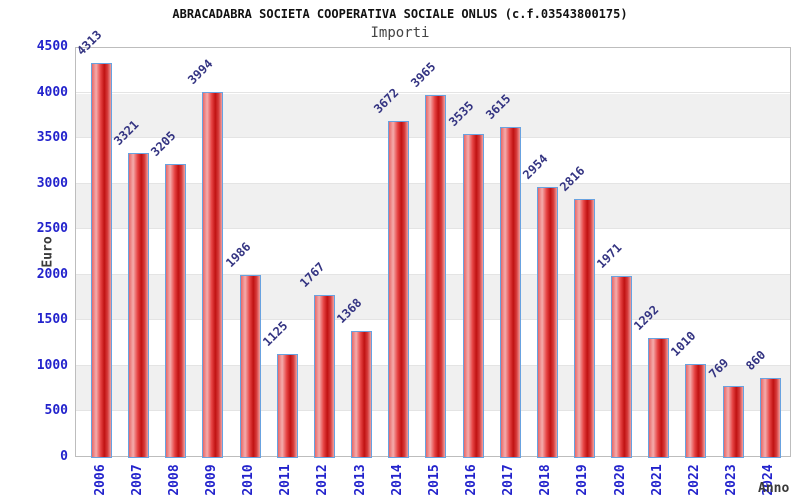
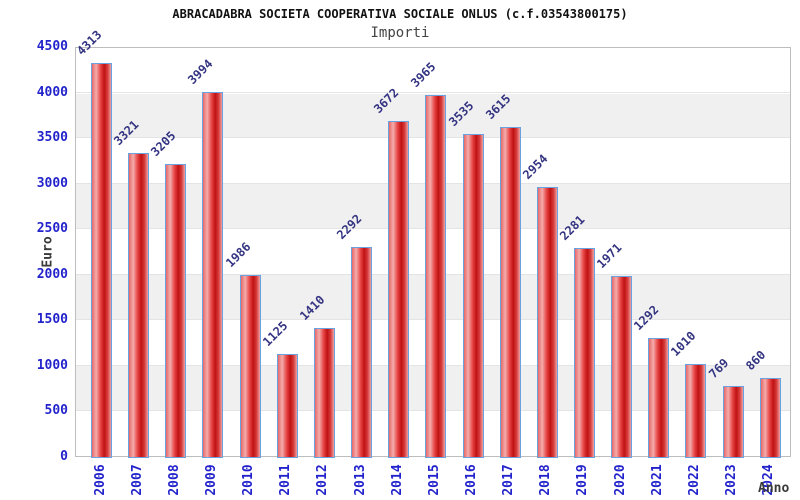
2012: 1767 -> 1410
2013: 1368 -> 2292
2019: 2816 -> 2281
